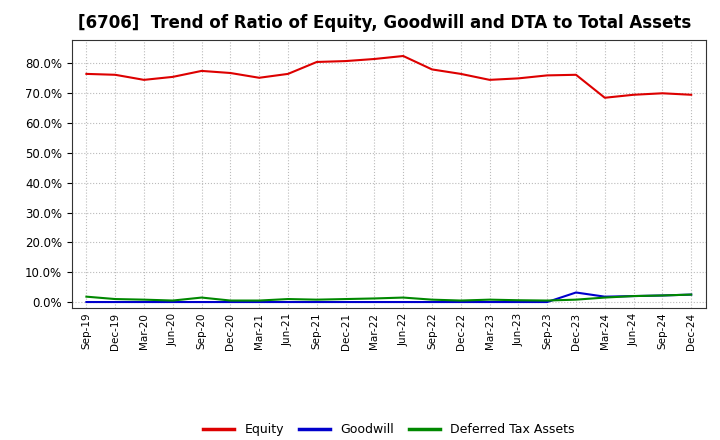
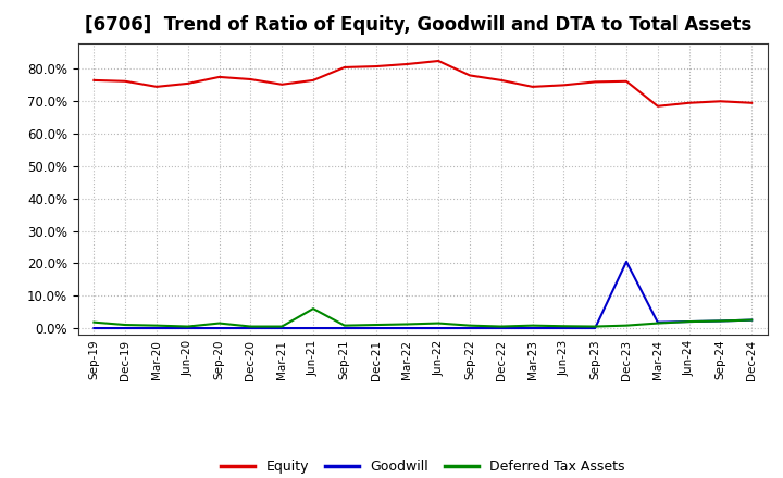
Deferred Tax Assets/Jun-21: 1.0% -> 6.0%
Goodwill/Dec-23: 3.2% -> 20.5%
